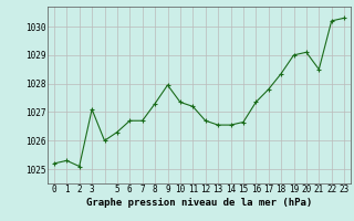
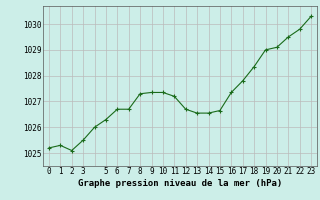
3: 1027.10 -> 1025.50
9: 1027.95 -> 1027.35
21: 1028.50 -> 1029.50
22: 1030.20 -> 1029.80
